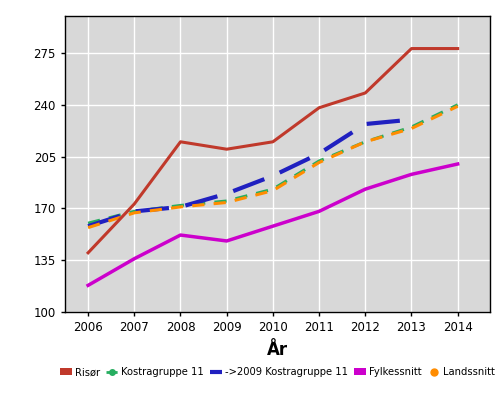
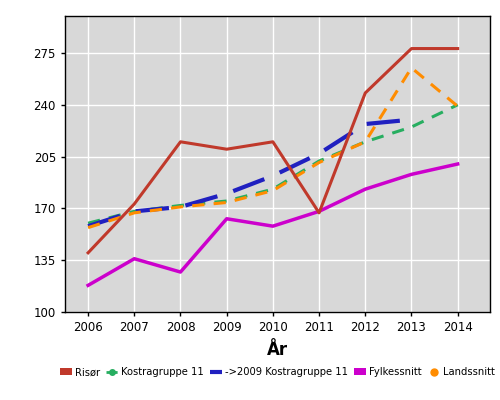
Fylkessnitt/2008: 152 -> 127
Fylkessnitt/2009: 148 -> 163
Risør/2011: 238 -> 167
Landssnitt/2013: 224 -> 265
